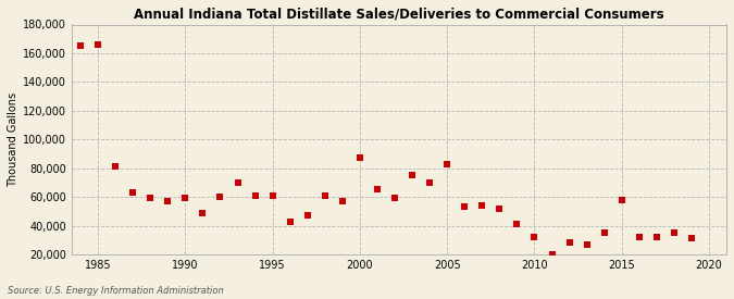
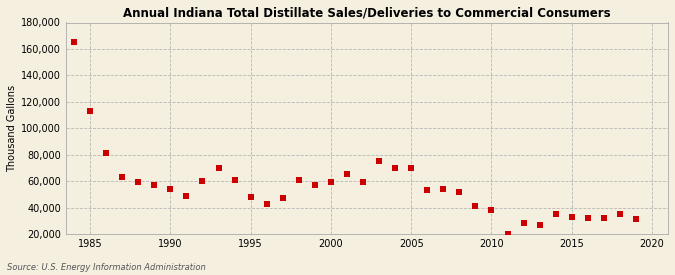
1985: 166,000 -> 113,000
1990: 59,000 -> 54,000
1995: 61,000 -> 48,000
2000: 87,000 -> 59,000
2005: 83,000 -> 70,000
2010: 32,000 -> 38,000
2015: 58,000 -> 33,000
